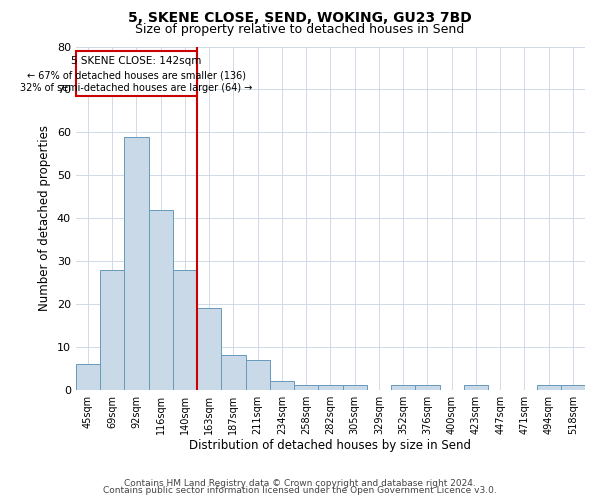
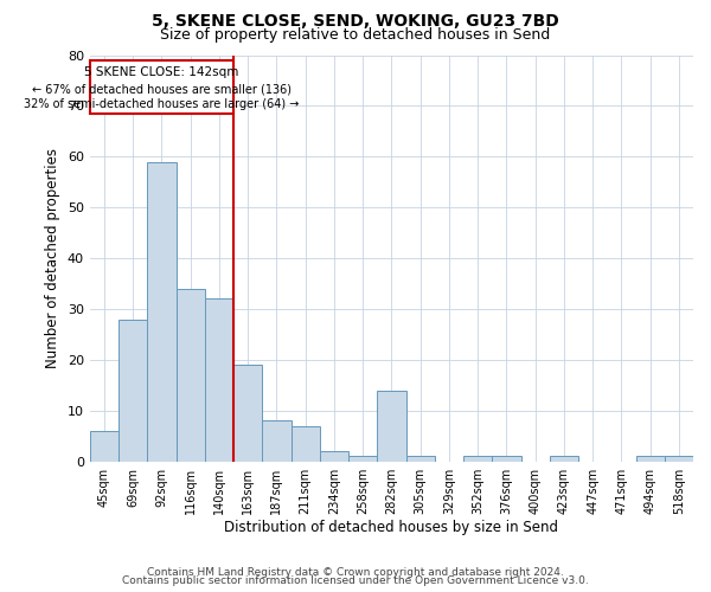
116sqm: 42 -> 34
140sqm: 28 -> 32
282sqm: 1 -> 14
